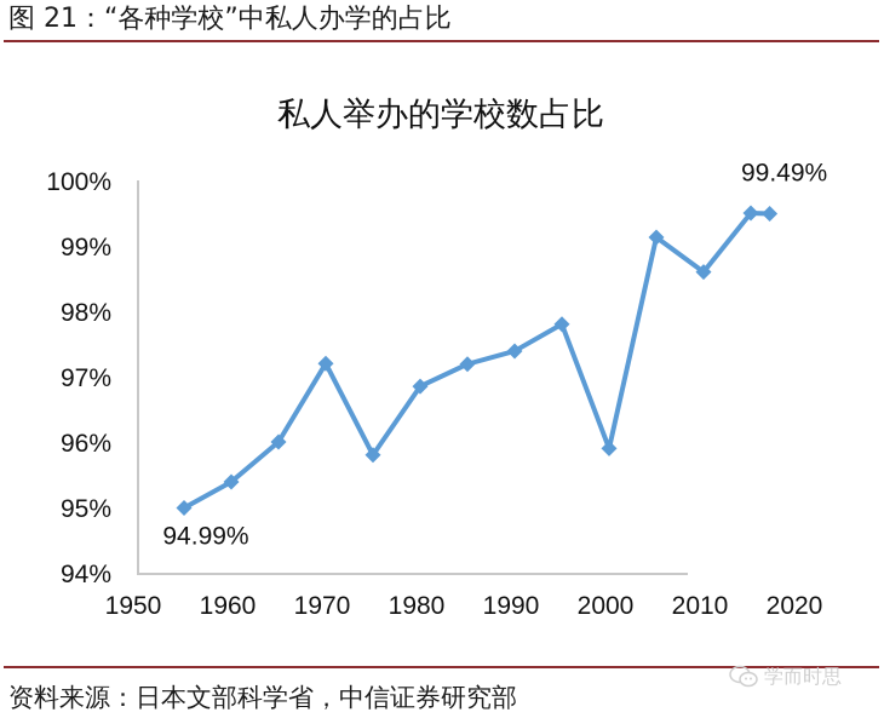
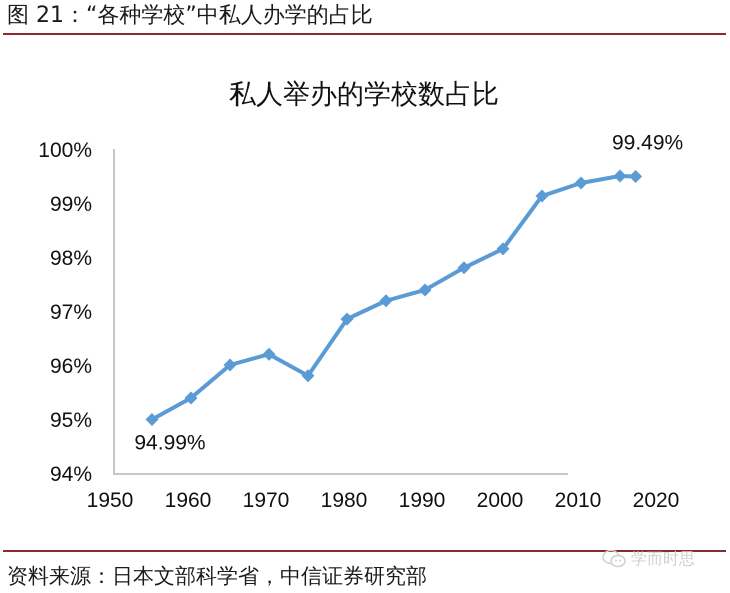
1970: 97.2% -> 96.2%
2000: 95.9% -> 98.2%
2010: 98.6% -> 99.4%
